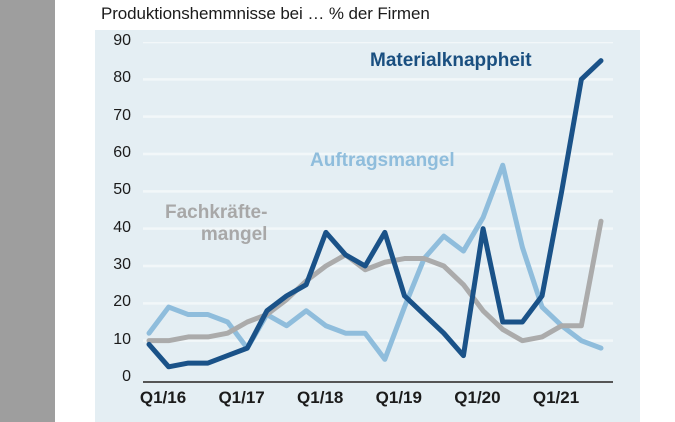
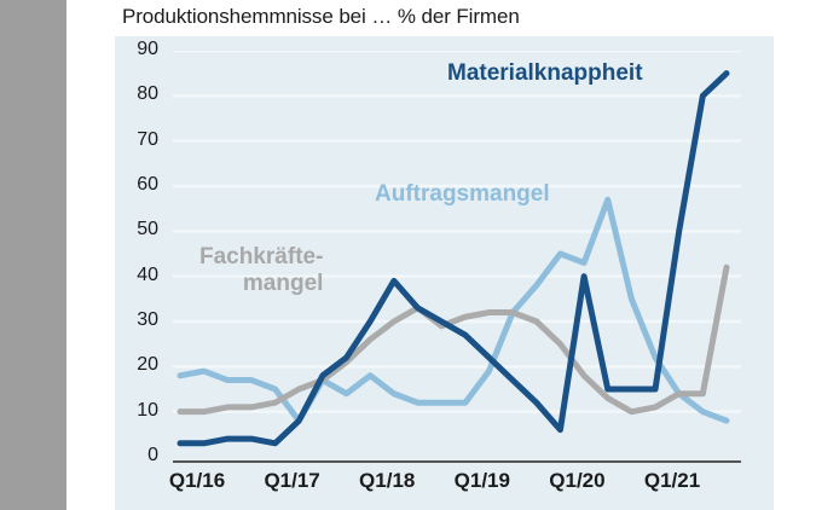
Materialknappheit/Q1/16: 9 -> 3
Auftragsmangel/Q1/16: 12 -> 18
Materialknappheit/Q1/17: 6 -> 3
Materialknappheit/Q1/18: 25 -> 30
Materialknappheit/Q1/19: 39 -> 27
Auftragsmangel/Q1/19: 5 -> 12
Auftragsmangel/Q1/20: 34 -> 45
Materialknappheit/Q1/21: 22 -> 15
Auftragsmangel/Q1/21: 19 -> 22
